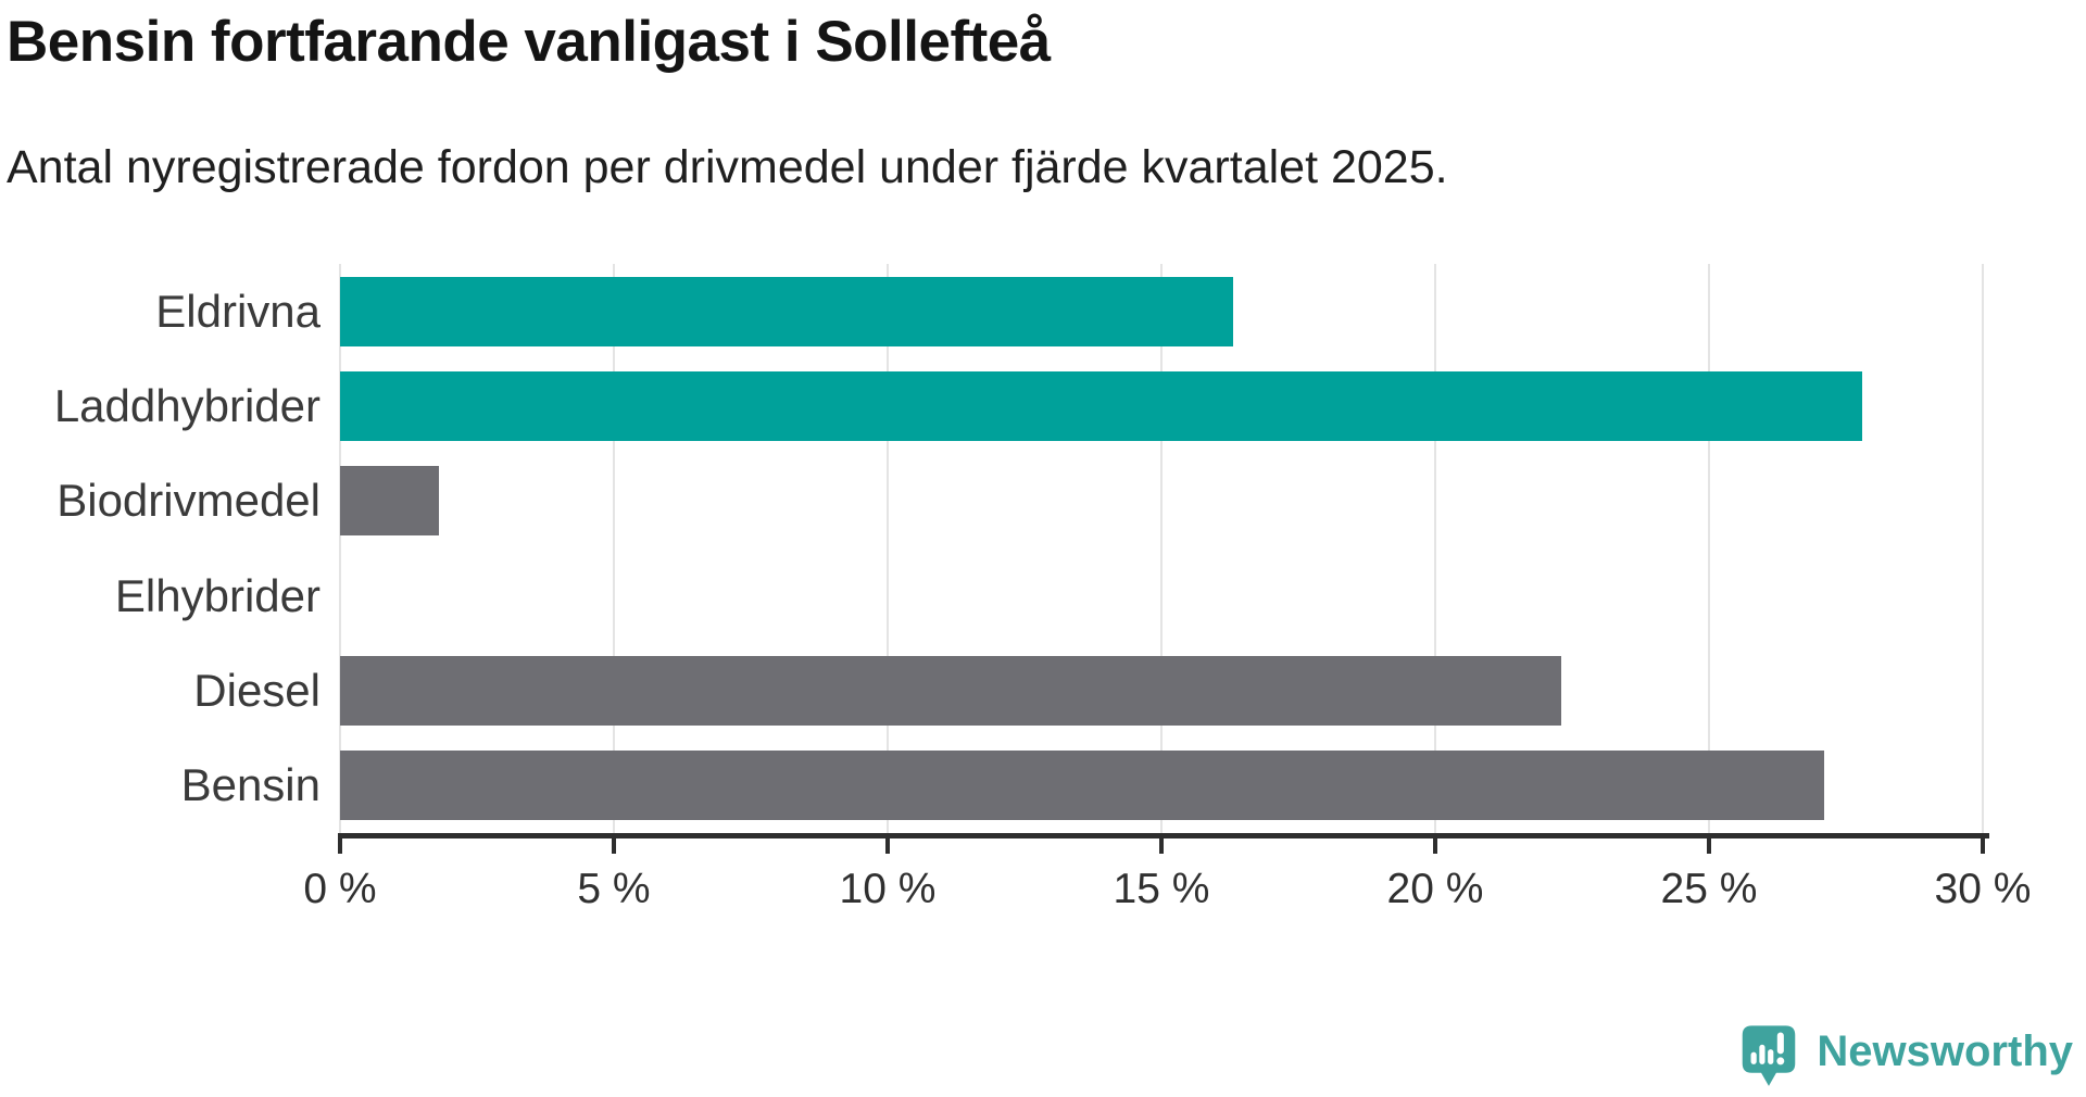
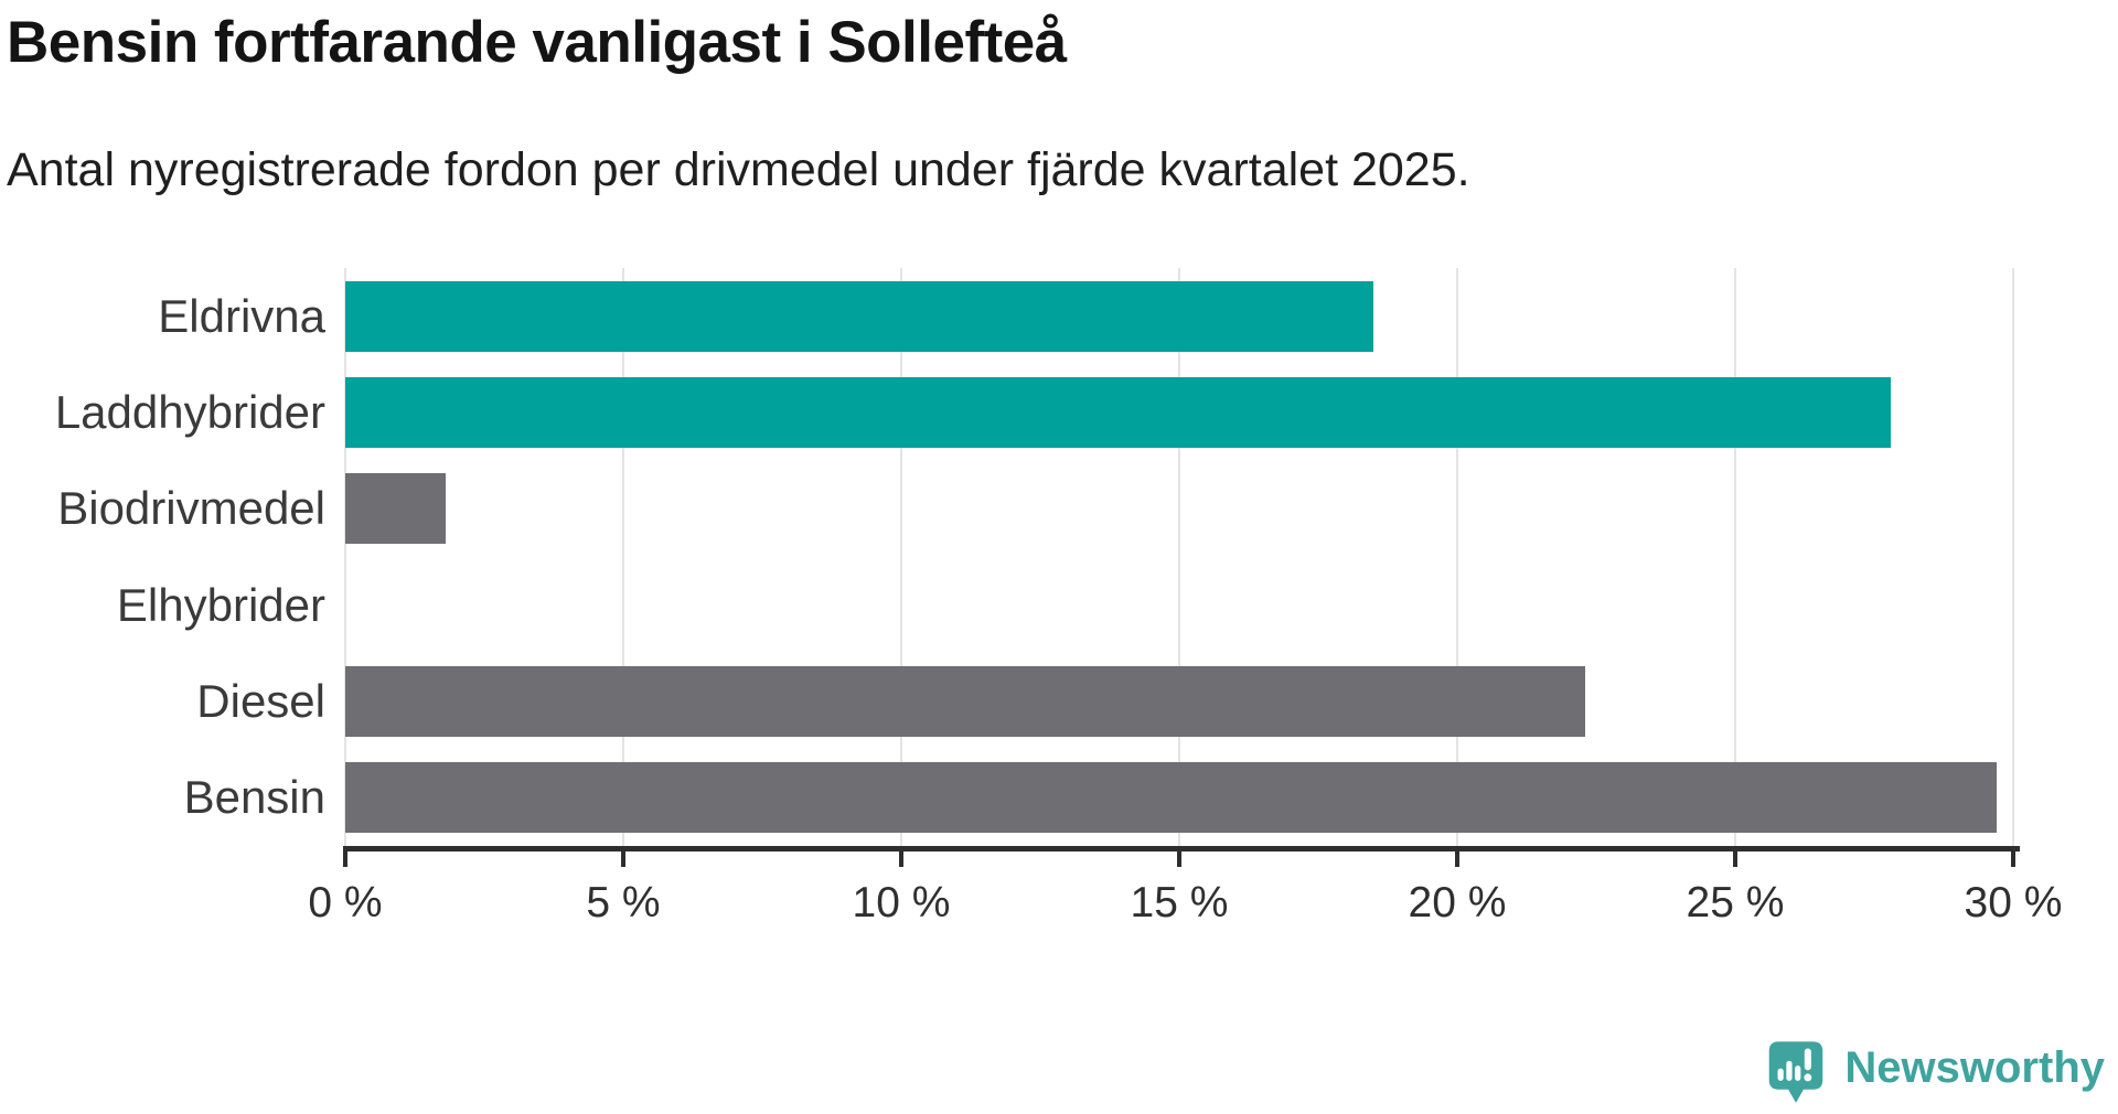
Eldrivna: 16.3% -> 18.5%
Bensin: 27.1% -> 29.7%
